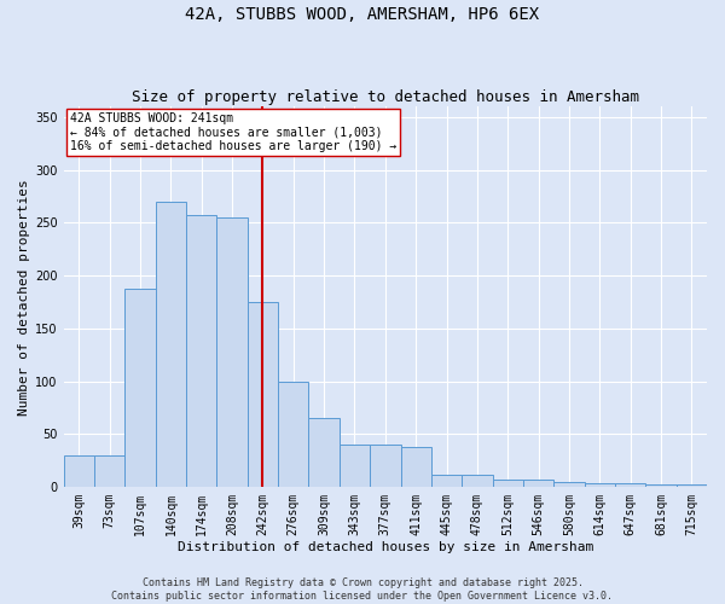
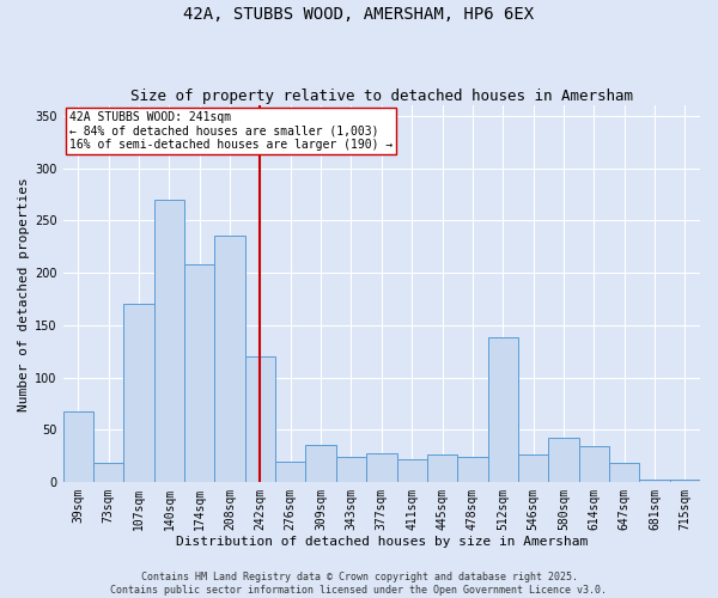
39sqm: 30 -> 68
73sqm: 30 -> 18
107sqm: 188 -> 170
174sqm: 257 -> 208
208sqm: 255 -> 236
242sqm: 175 -> 120
276sqm: 100 -> 20
309sqm: 65 -> 36
343sqm: 40 -> 24
377sqm: 40 -> 28
411sqm: 38 -> 22
445sqm: 12 -> 26
478sqm: 12 -> 24
512sqm: 7 -> 138
546sqm: 7 -> 26
580sqm: 5 -> 42
614sqm: 4 -> 34
647sqm: 4 -> 18
